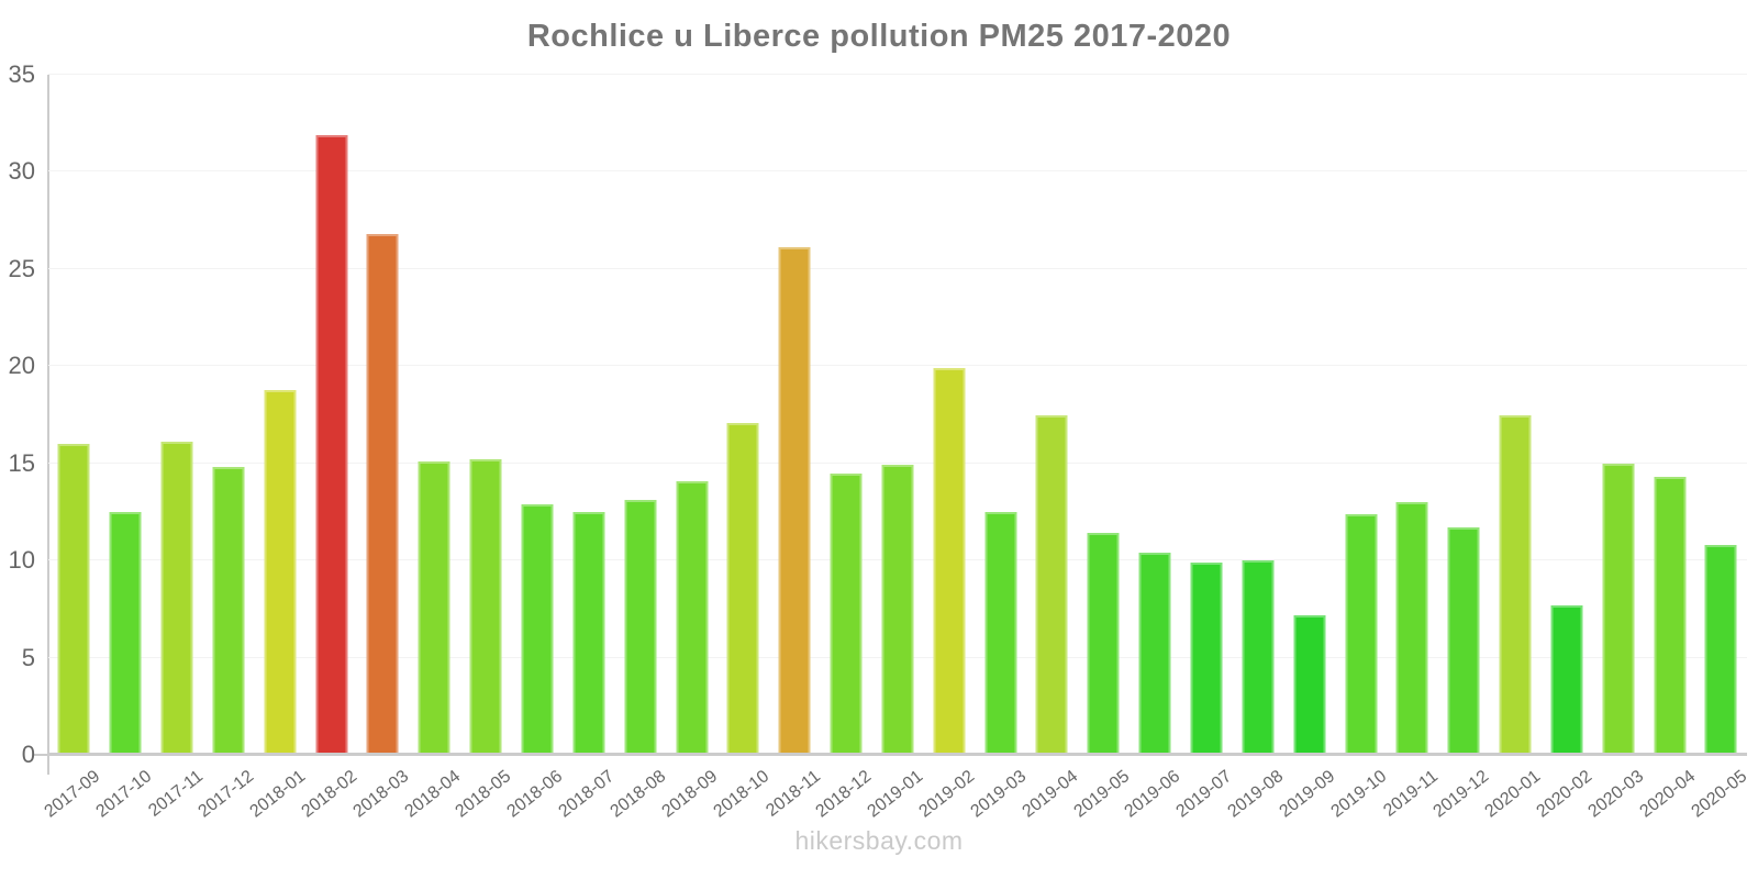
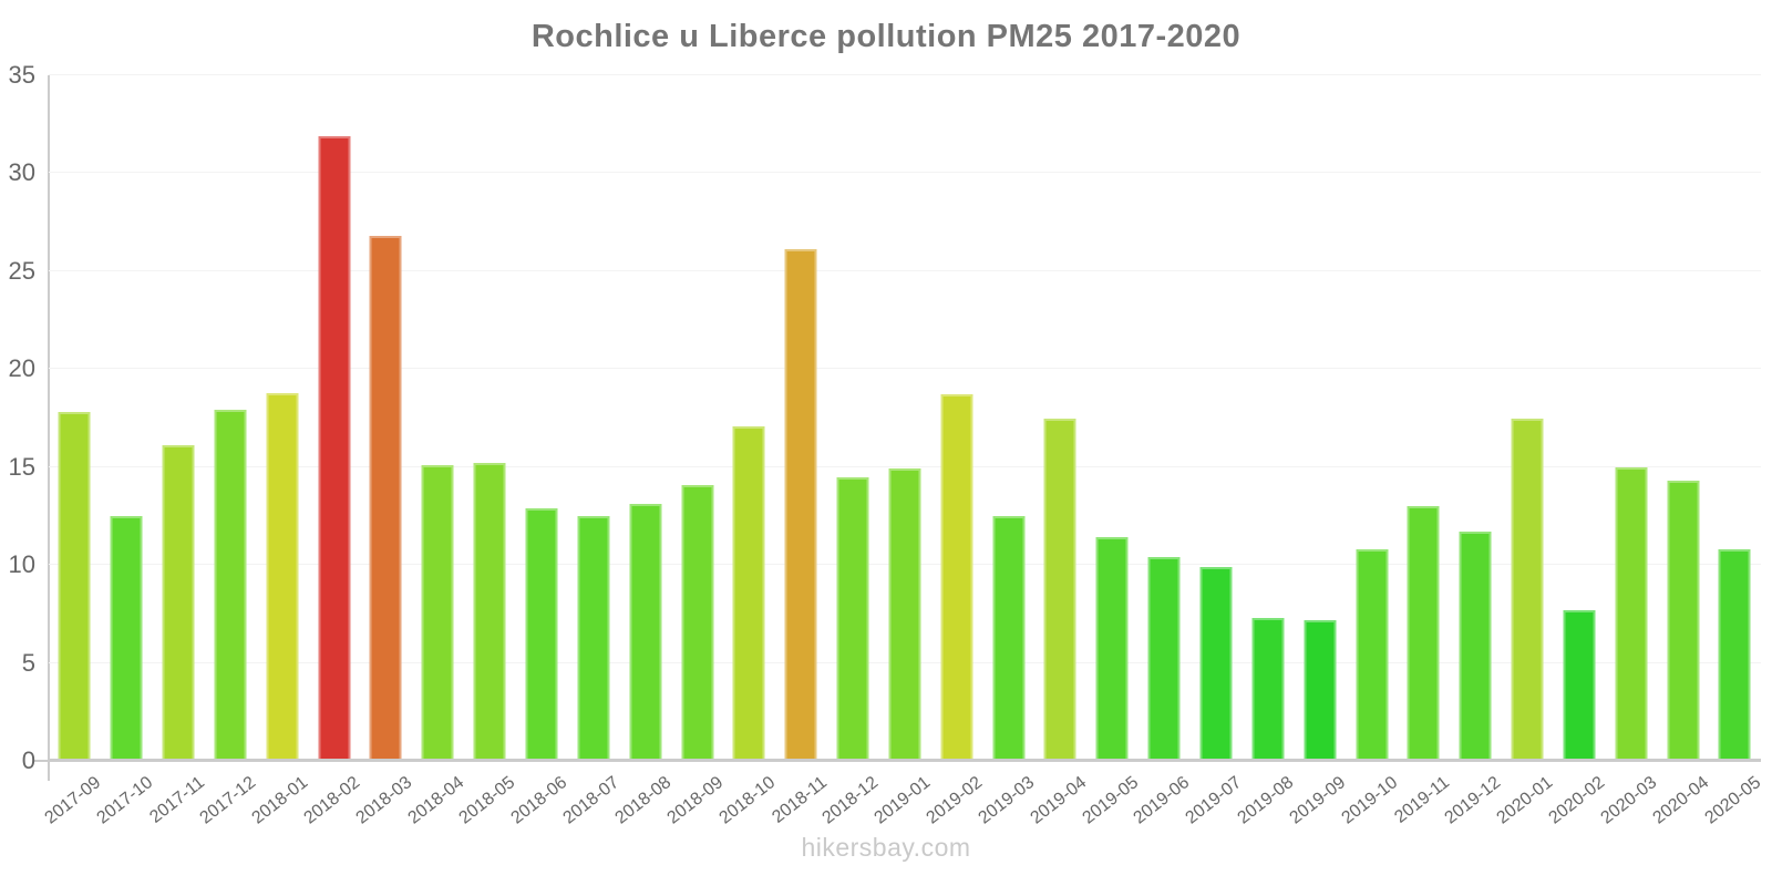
2017-09: 16.0 -> 17.8
2017-12: 14.8 -> 17.9
2019-02: 19.9 -> 18.7
2019-08: 10.0 -> 7.3
2019-10: 12.4 -> 10.8
